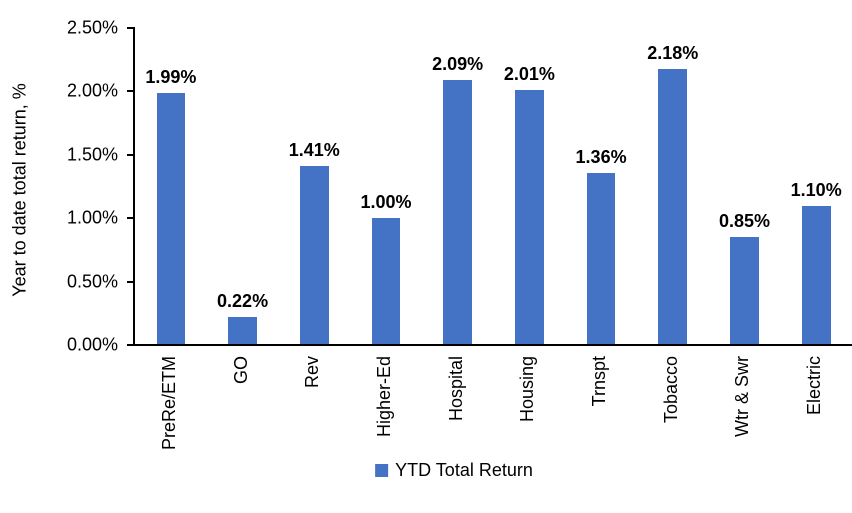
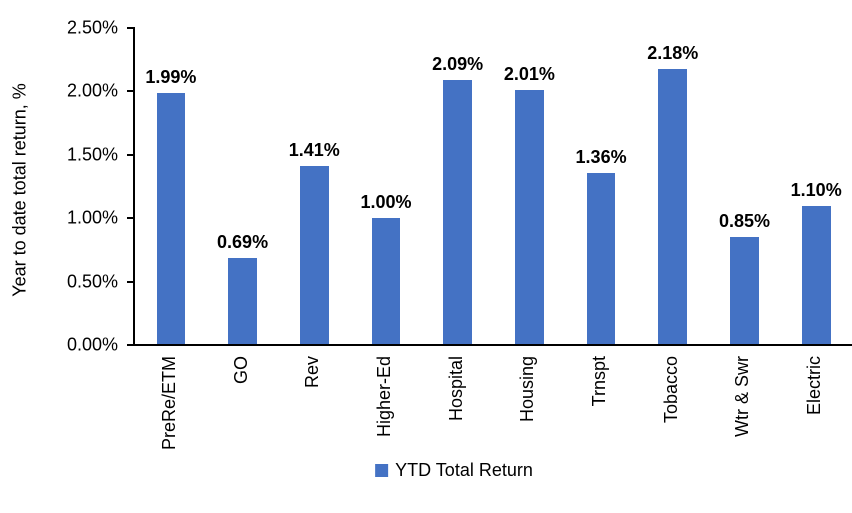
GO: 0.22% -> 0.69%
